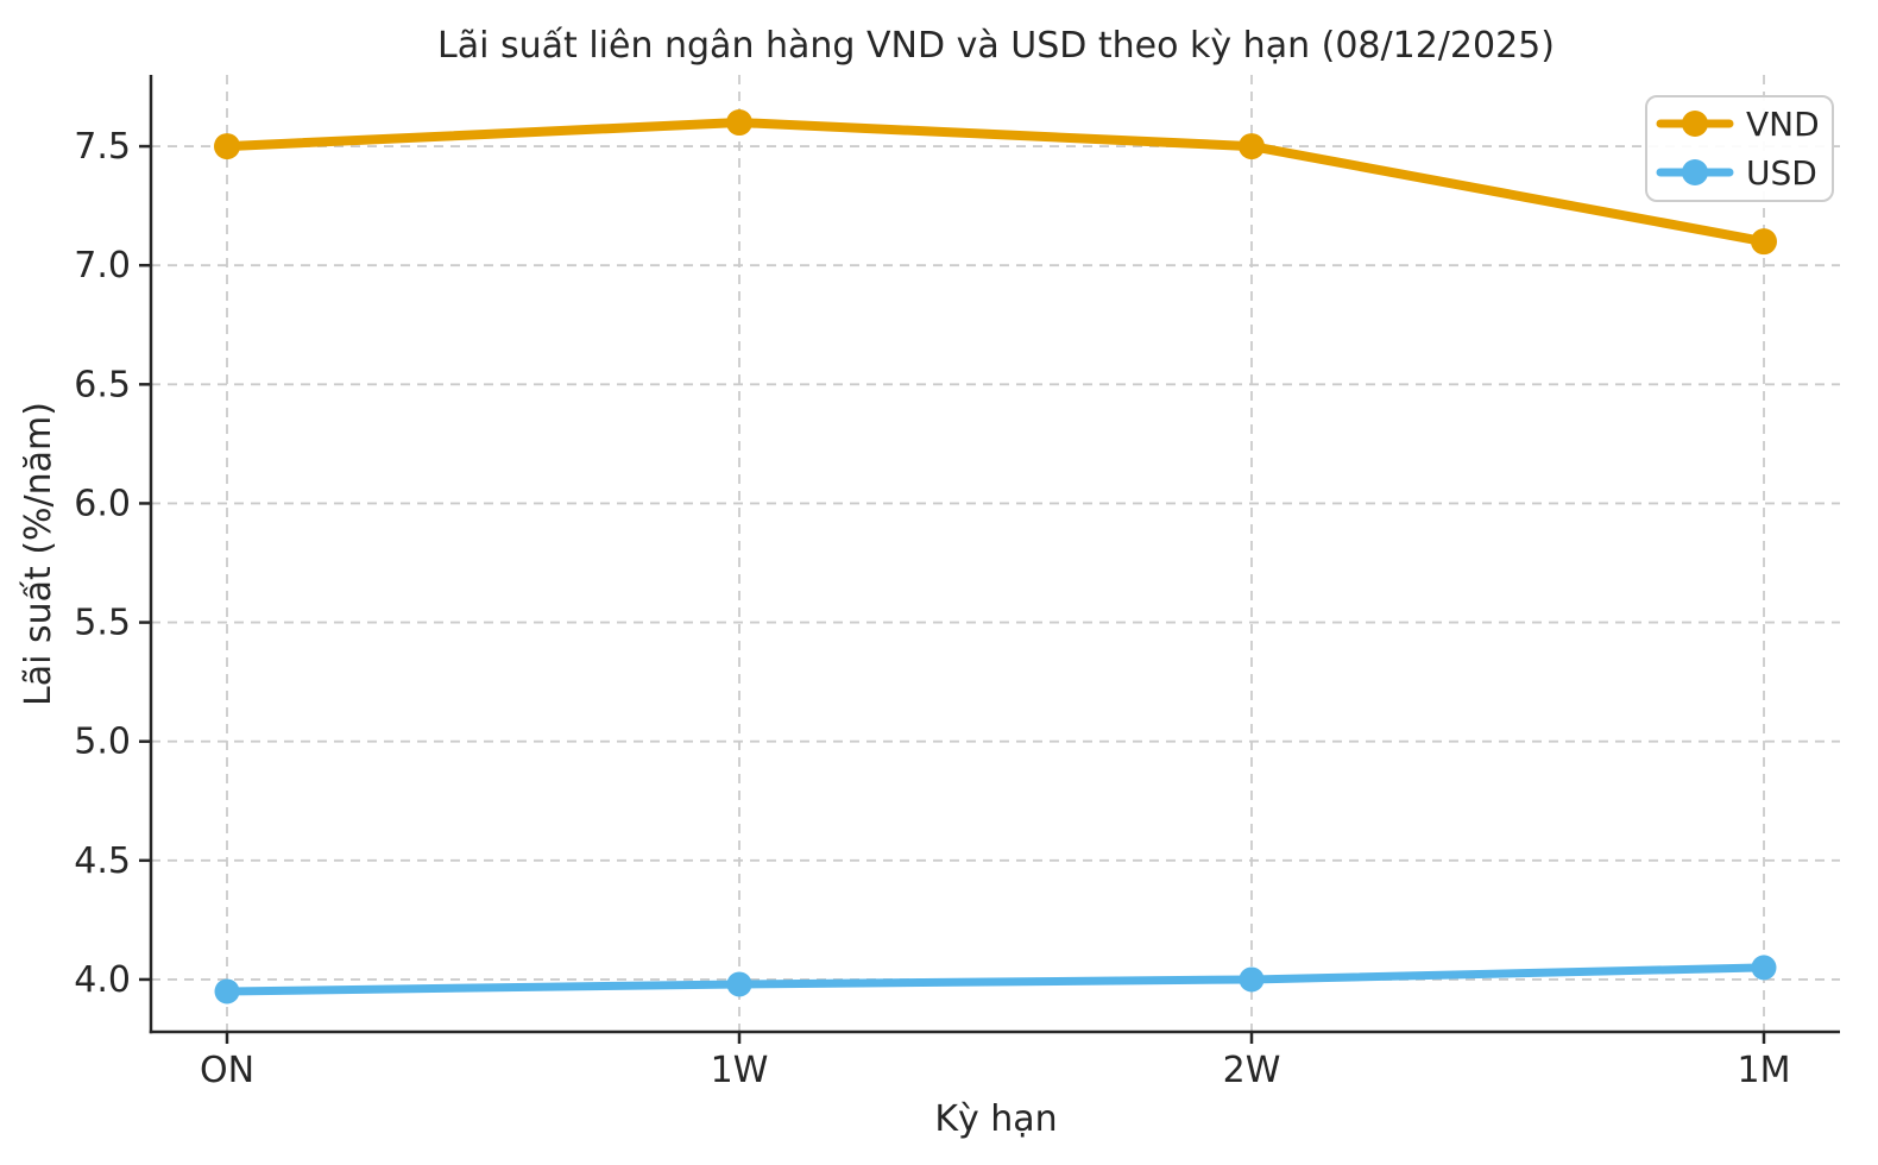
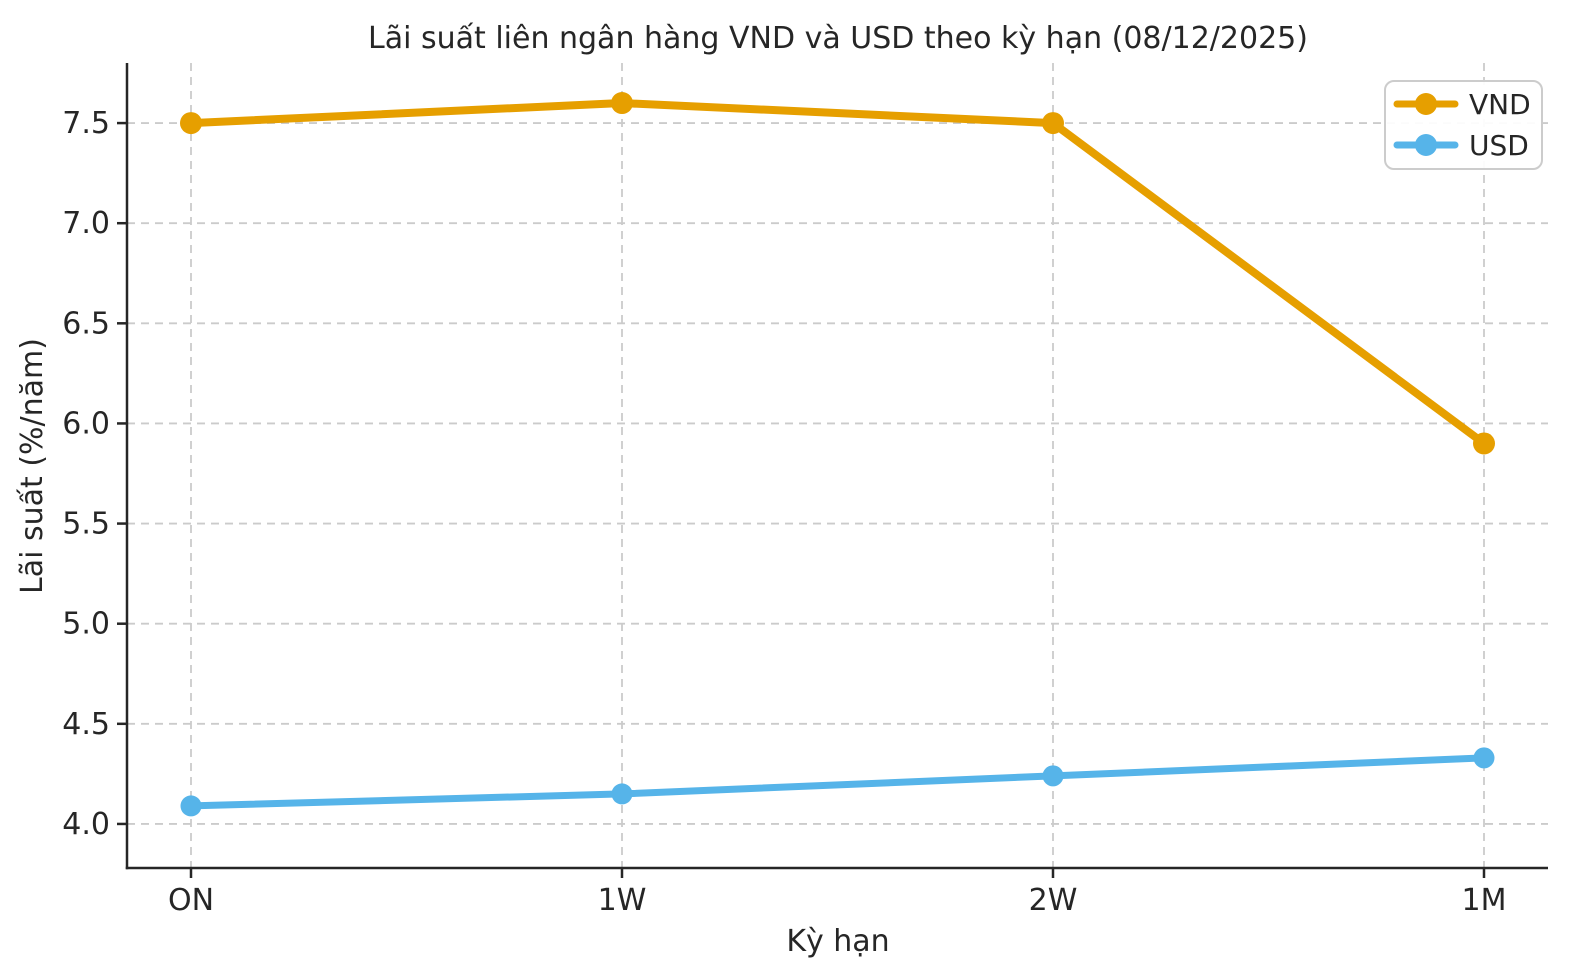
USD/ON: 3.95 -> 4.09
USD/1W: 3.98 -> 4.15
USD/2W: 4.00 -> 4.24
VND/1M: 7.1 -> 5.9
USD/1M: 4.05 -> 4.33
